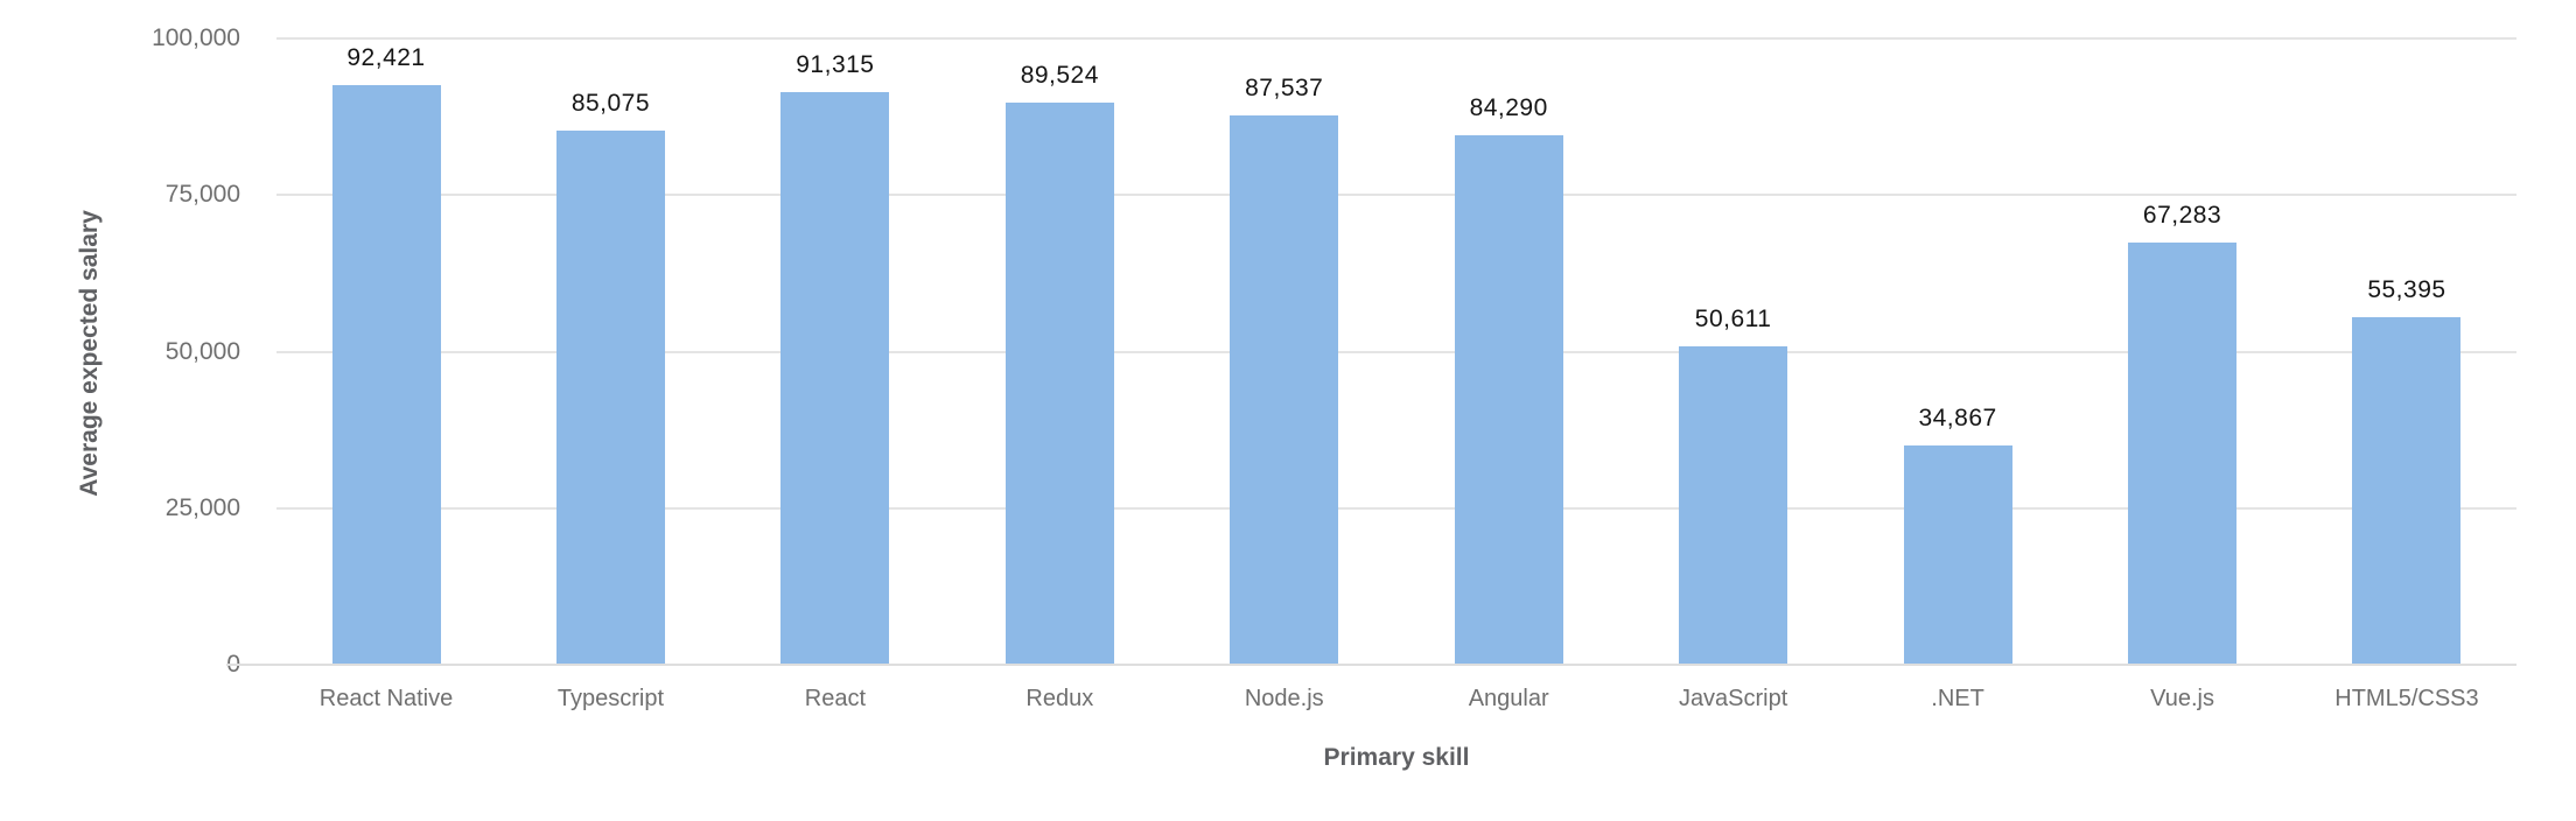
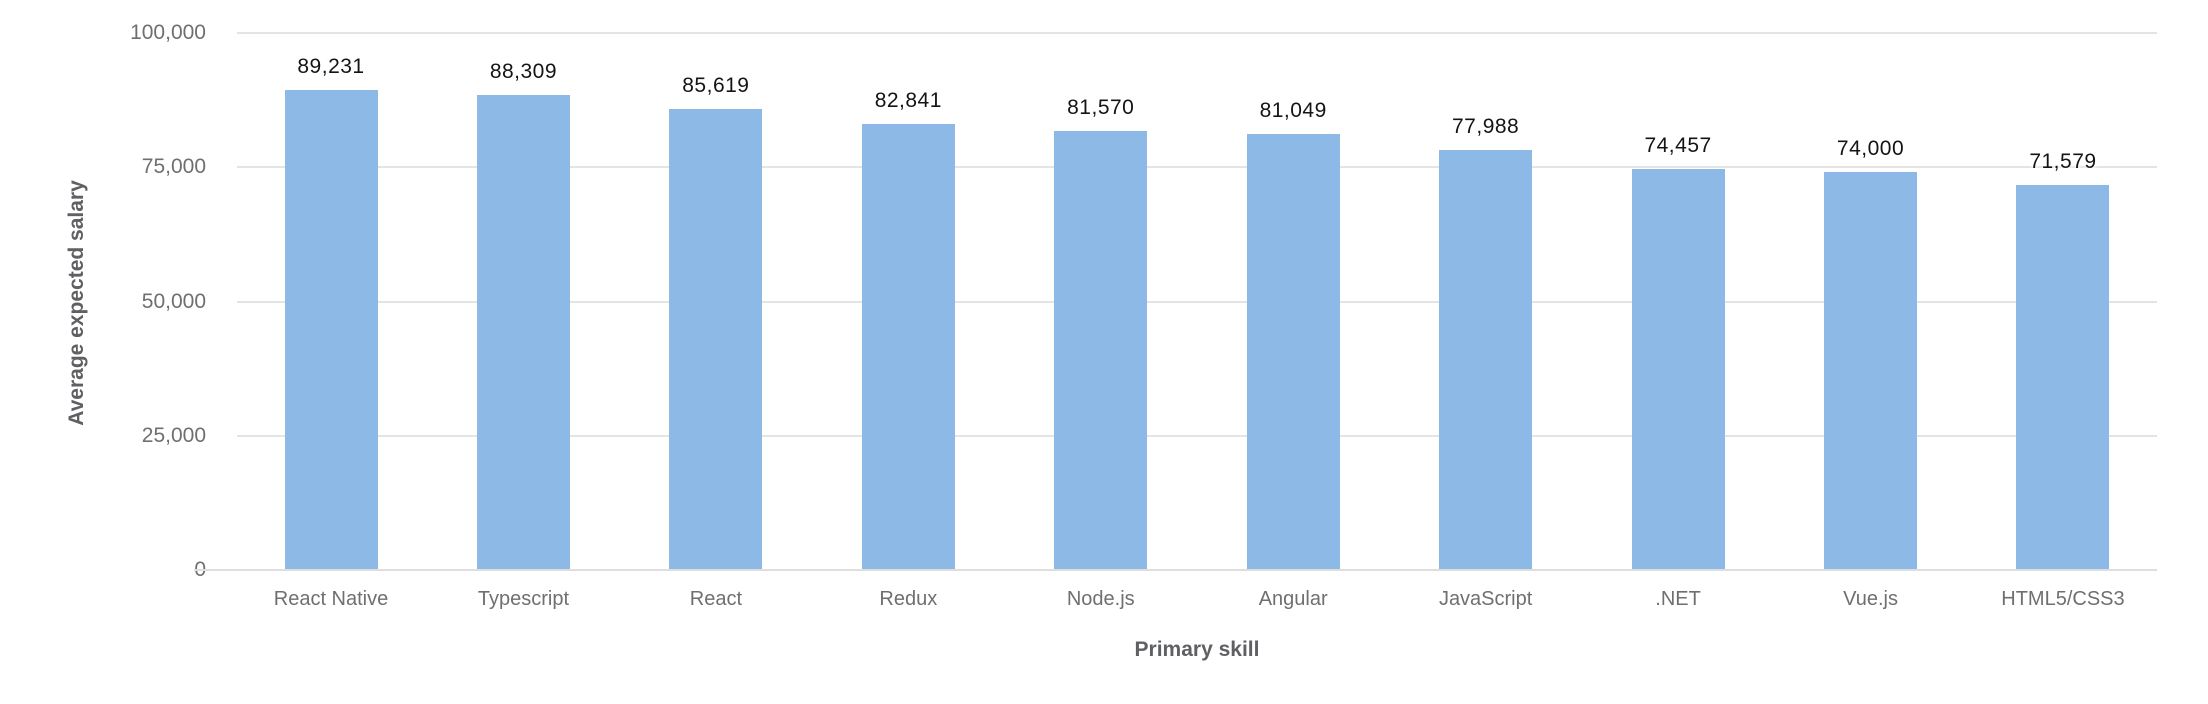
React Native: 92,421 -> 89,231
Typescript: 85,075 -> 88,309
React: 91,315 -> 85,619
Redux: 89,524 -> 82,841
Node.js: 87,537 -> 81,570
Angular: 84,290 -> 81,049
JavaScript: 50,611 -> 77,988
.NET: 34,867 -> 74,457
Vue.js: 67,283 -> 74,000
HTML5/CSS3: 55,395 -> 71,579
